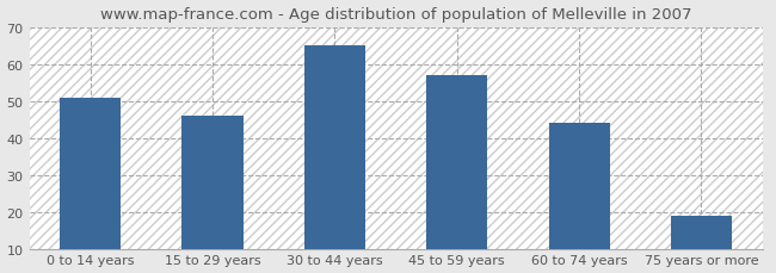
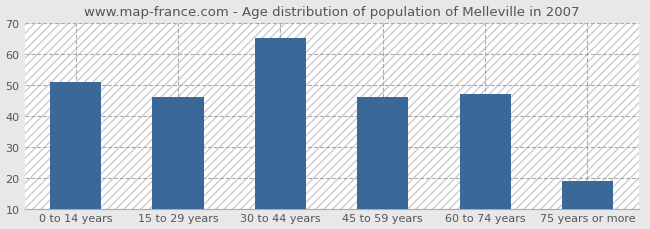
45 to 59 years: 57 -> 46
60 to 74 years: 44 -> 47
